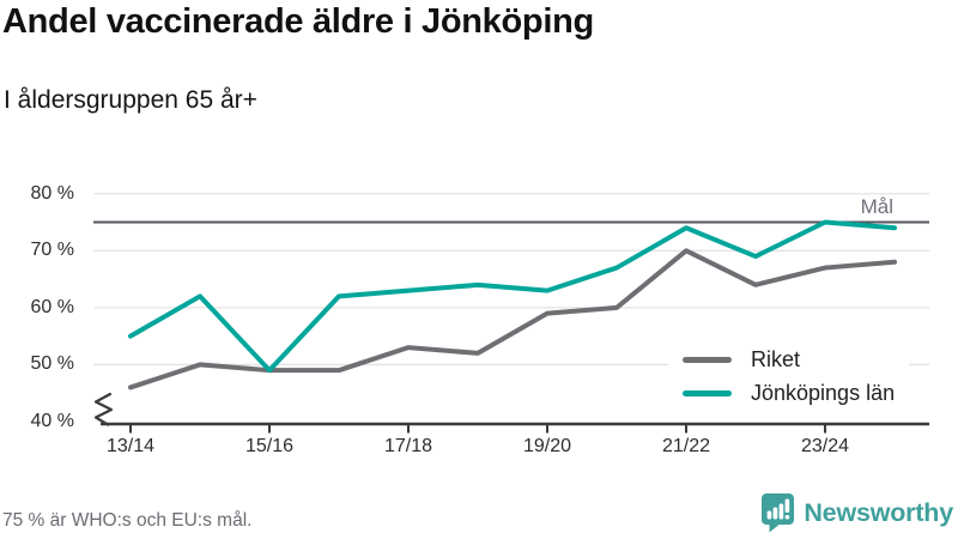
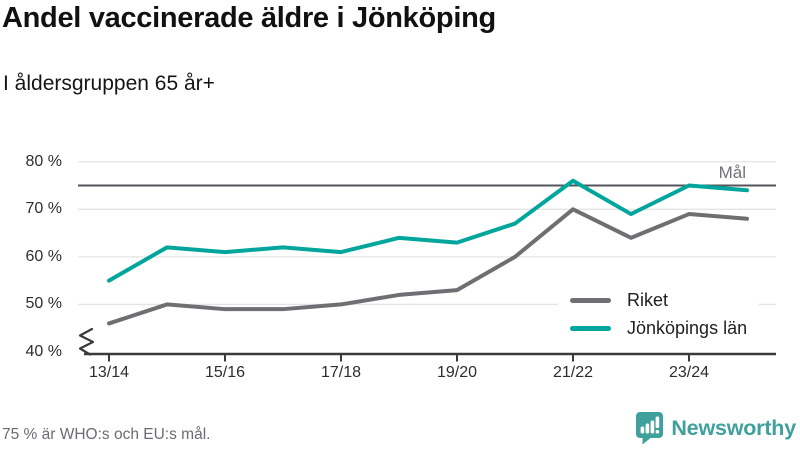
Jönköpings län/15/16: 49% -> 61%
Riket/17/18: 53% -> 50%
Jönköpings län/17/18: 63% -> 61%
Riket/19/20: 59% -> 53%
Jönköpings län/21/22: 74% -> 76%
Riket/23/24: 67% -> 69%
